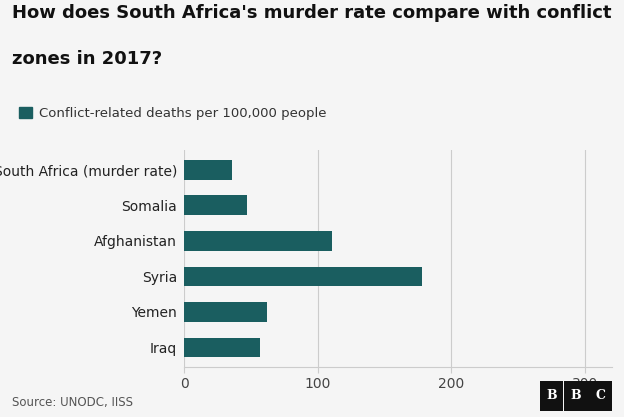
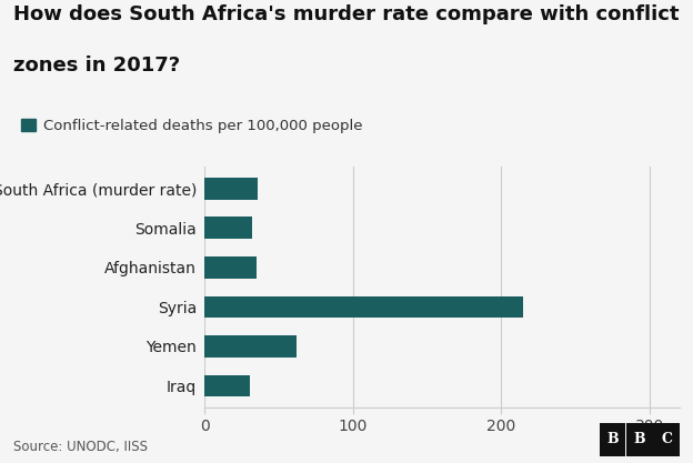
Somalia: 47 -> 32
Afghanistan: 111 -> 35
Syria: 178 -> 215
Iraq: 57 -> 31
